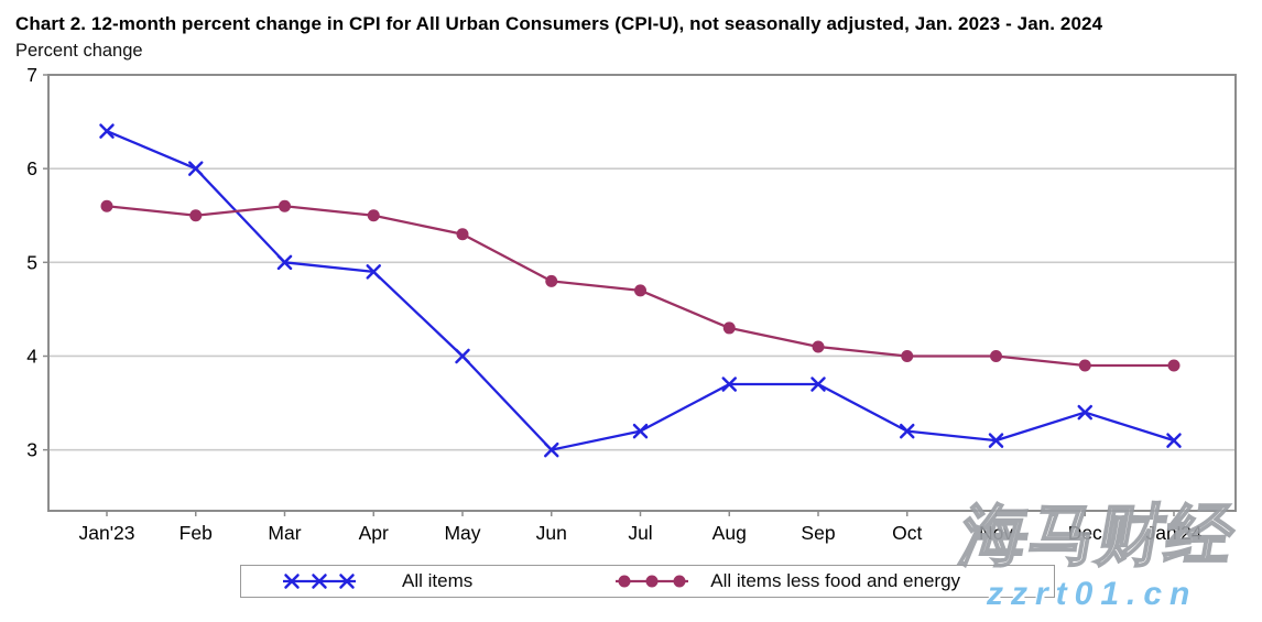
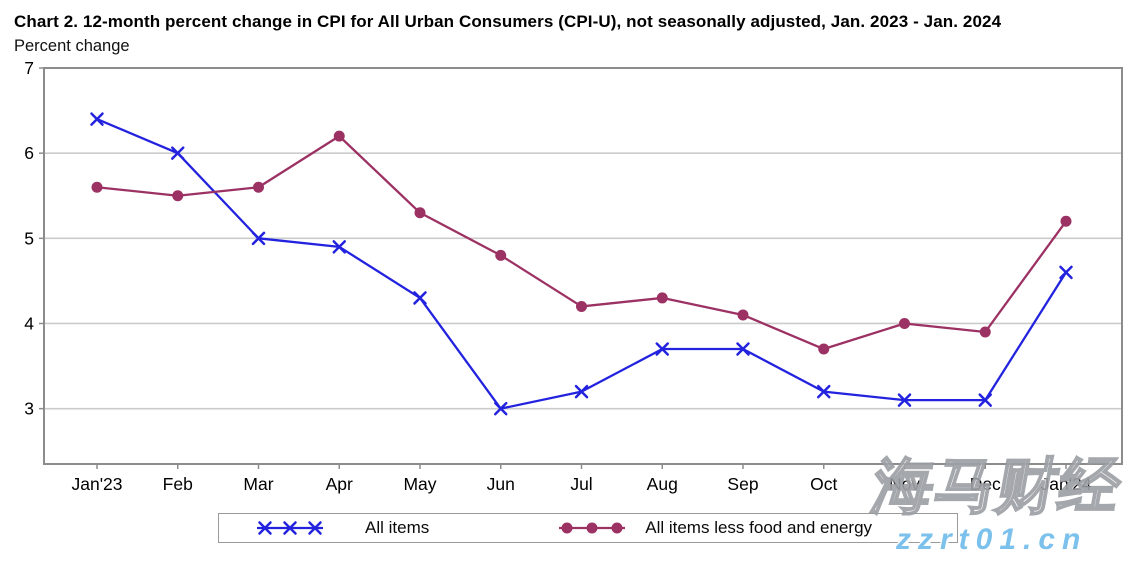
All items less food and energy/Apr: 5.5 -> 6.2
All items/May: 4.0 -> 4.3
All items less food and energy/Jul: 4.7 -> 4.2
All items less food and energy/Oct: 4.0 -> 3.7
All items/Dec: 3.4 -> 3.1
All items/Jan'24: 3.1 -> 4.6
All items less food and energy/Jan'24: 3.9 -> 5.2
